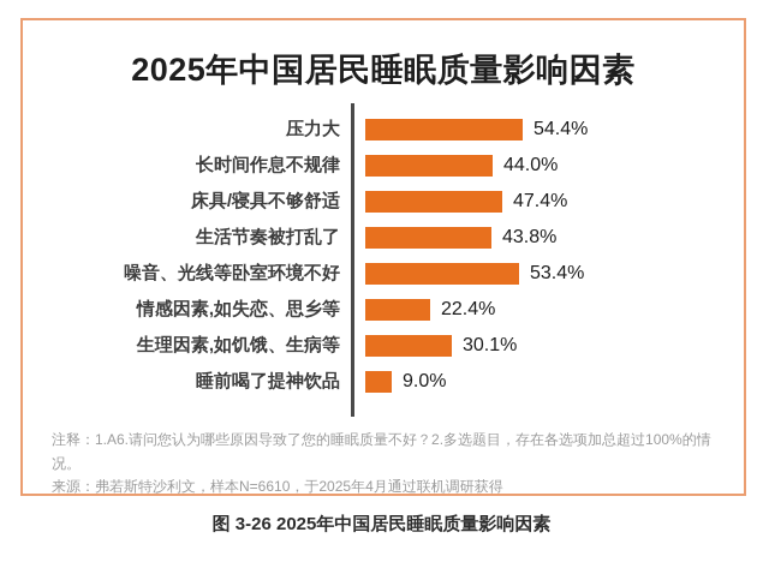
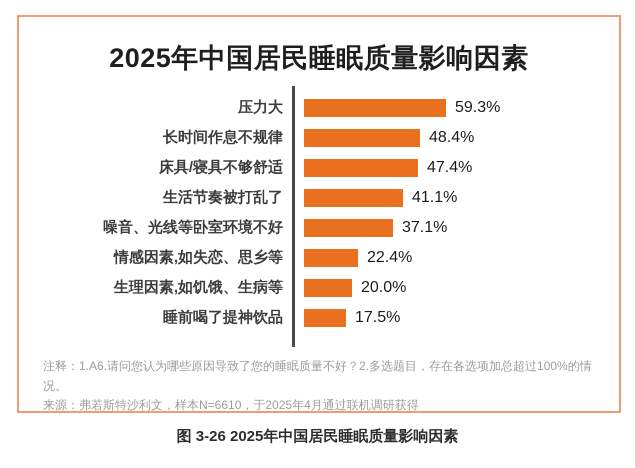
压力大: 54.4% -> 59.3%
长时间作息不规律: 44.0% -> 48.4%
生活节奏被打乱了: 43.8% -> 41.1%
噪音、光线等卧室环境不好: 53.4% -> 37.1%
生理因素,如饥饿、生病等: 30.1% -> 20.0%
睡前喝了提神饮品: 9.0% -> 17.5%
